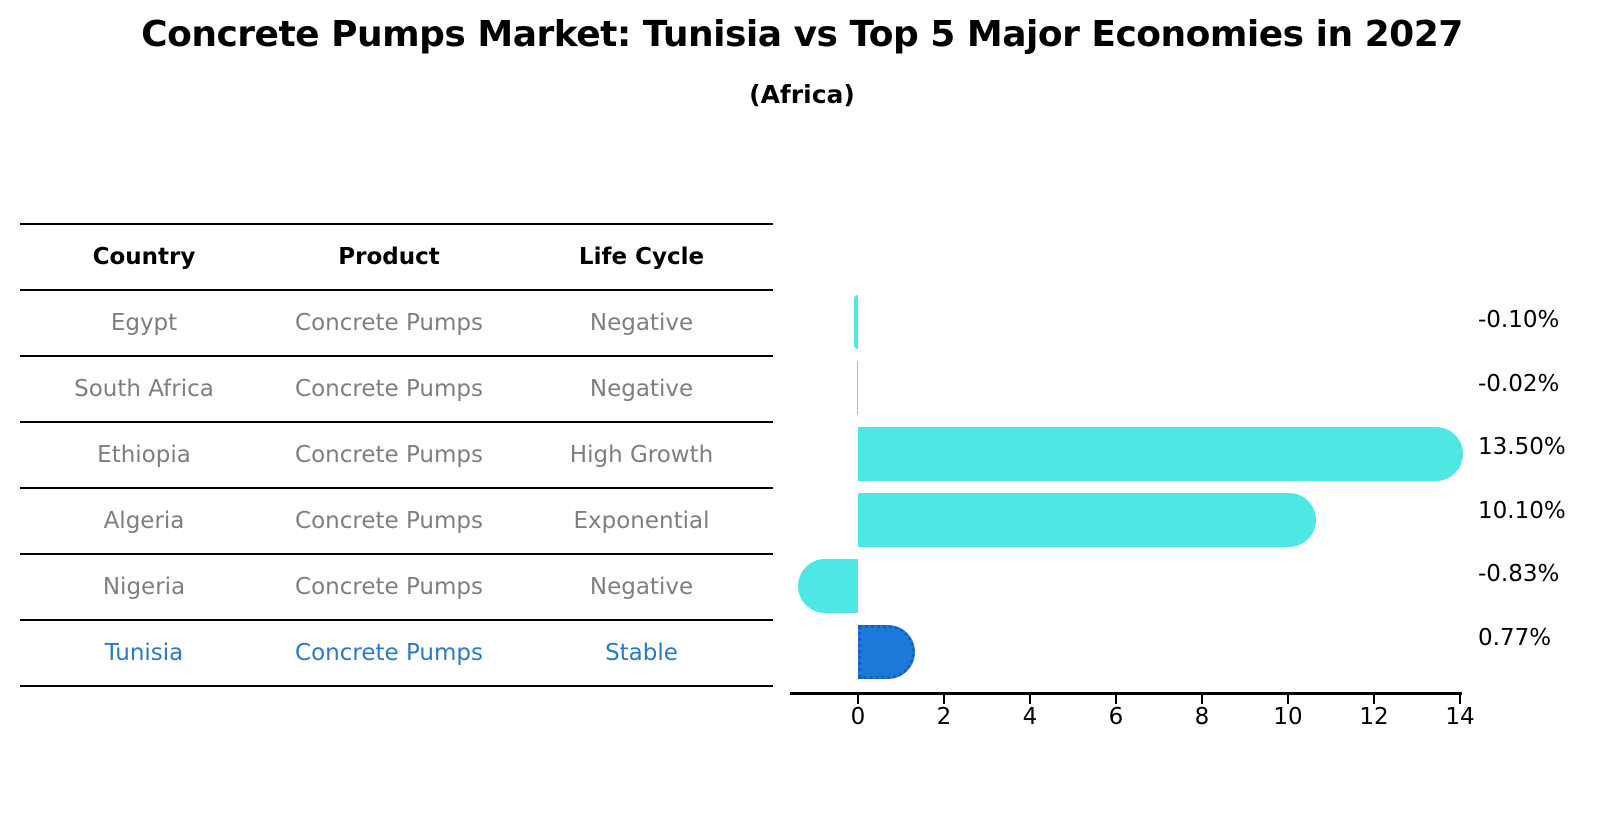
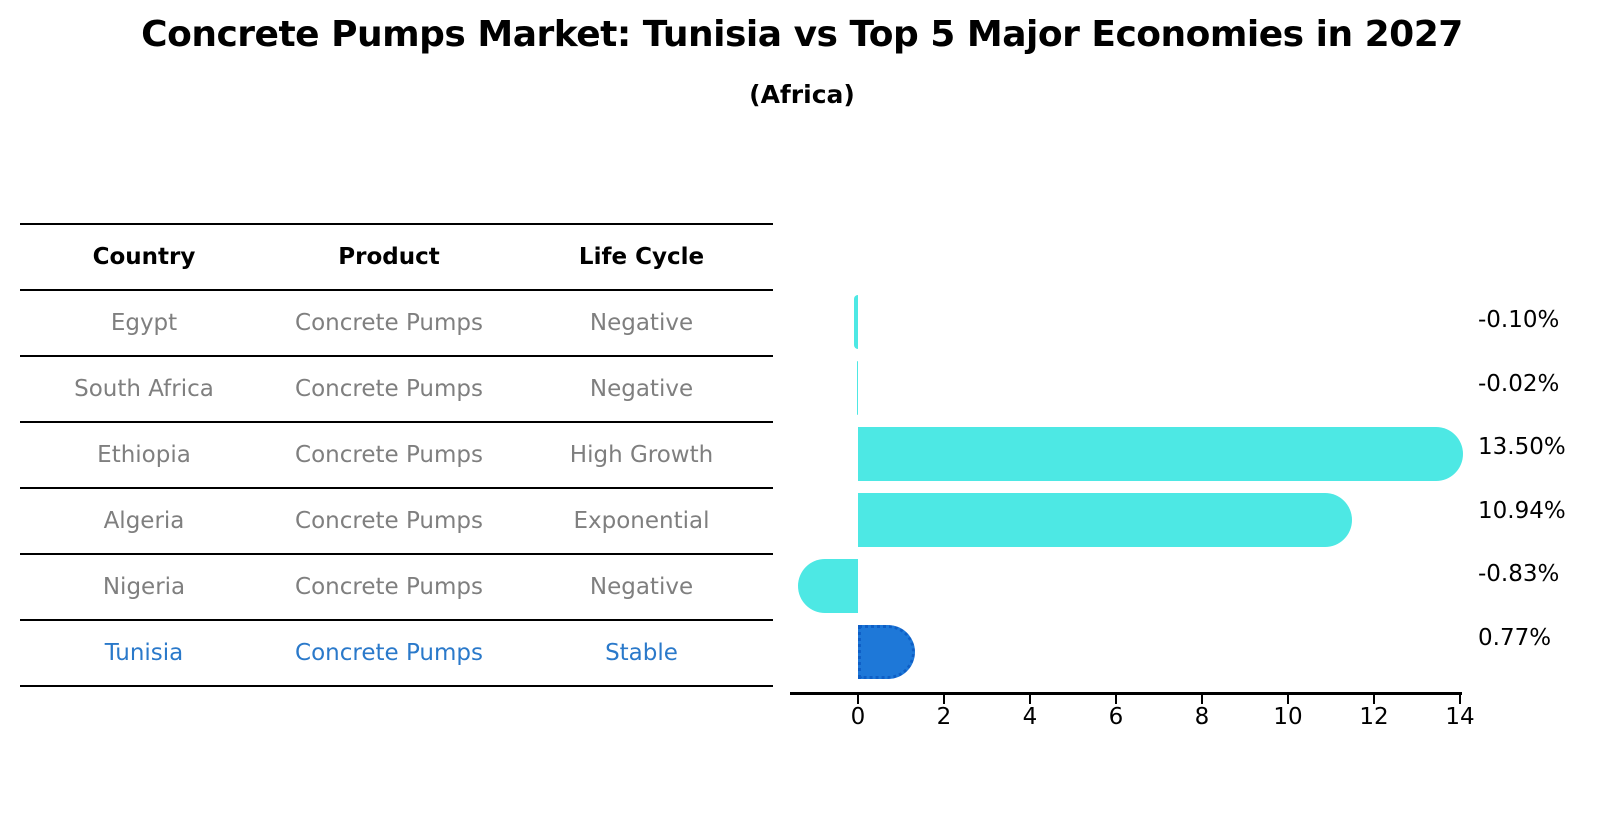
Algeria: 10.10% -> 10.94%
